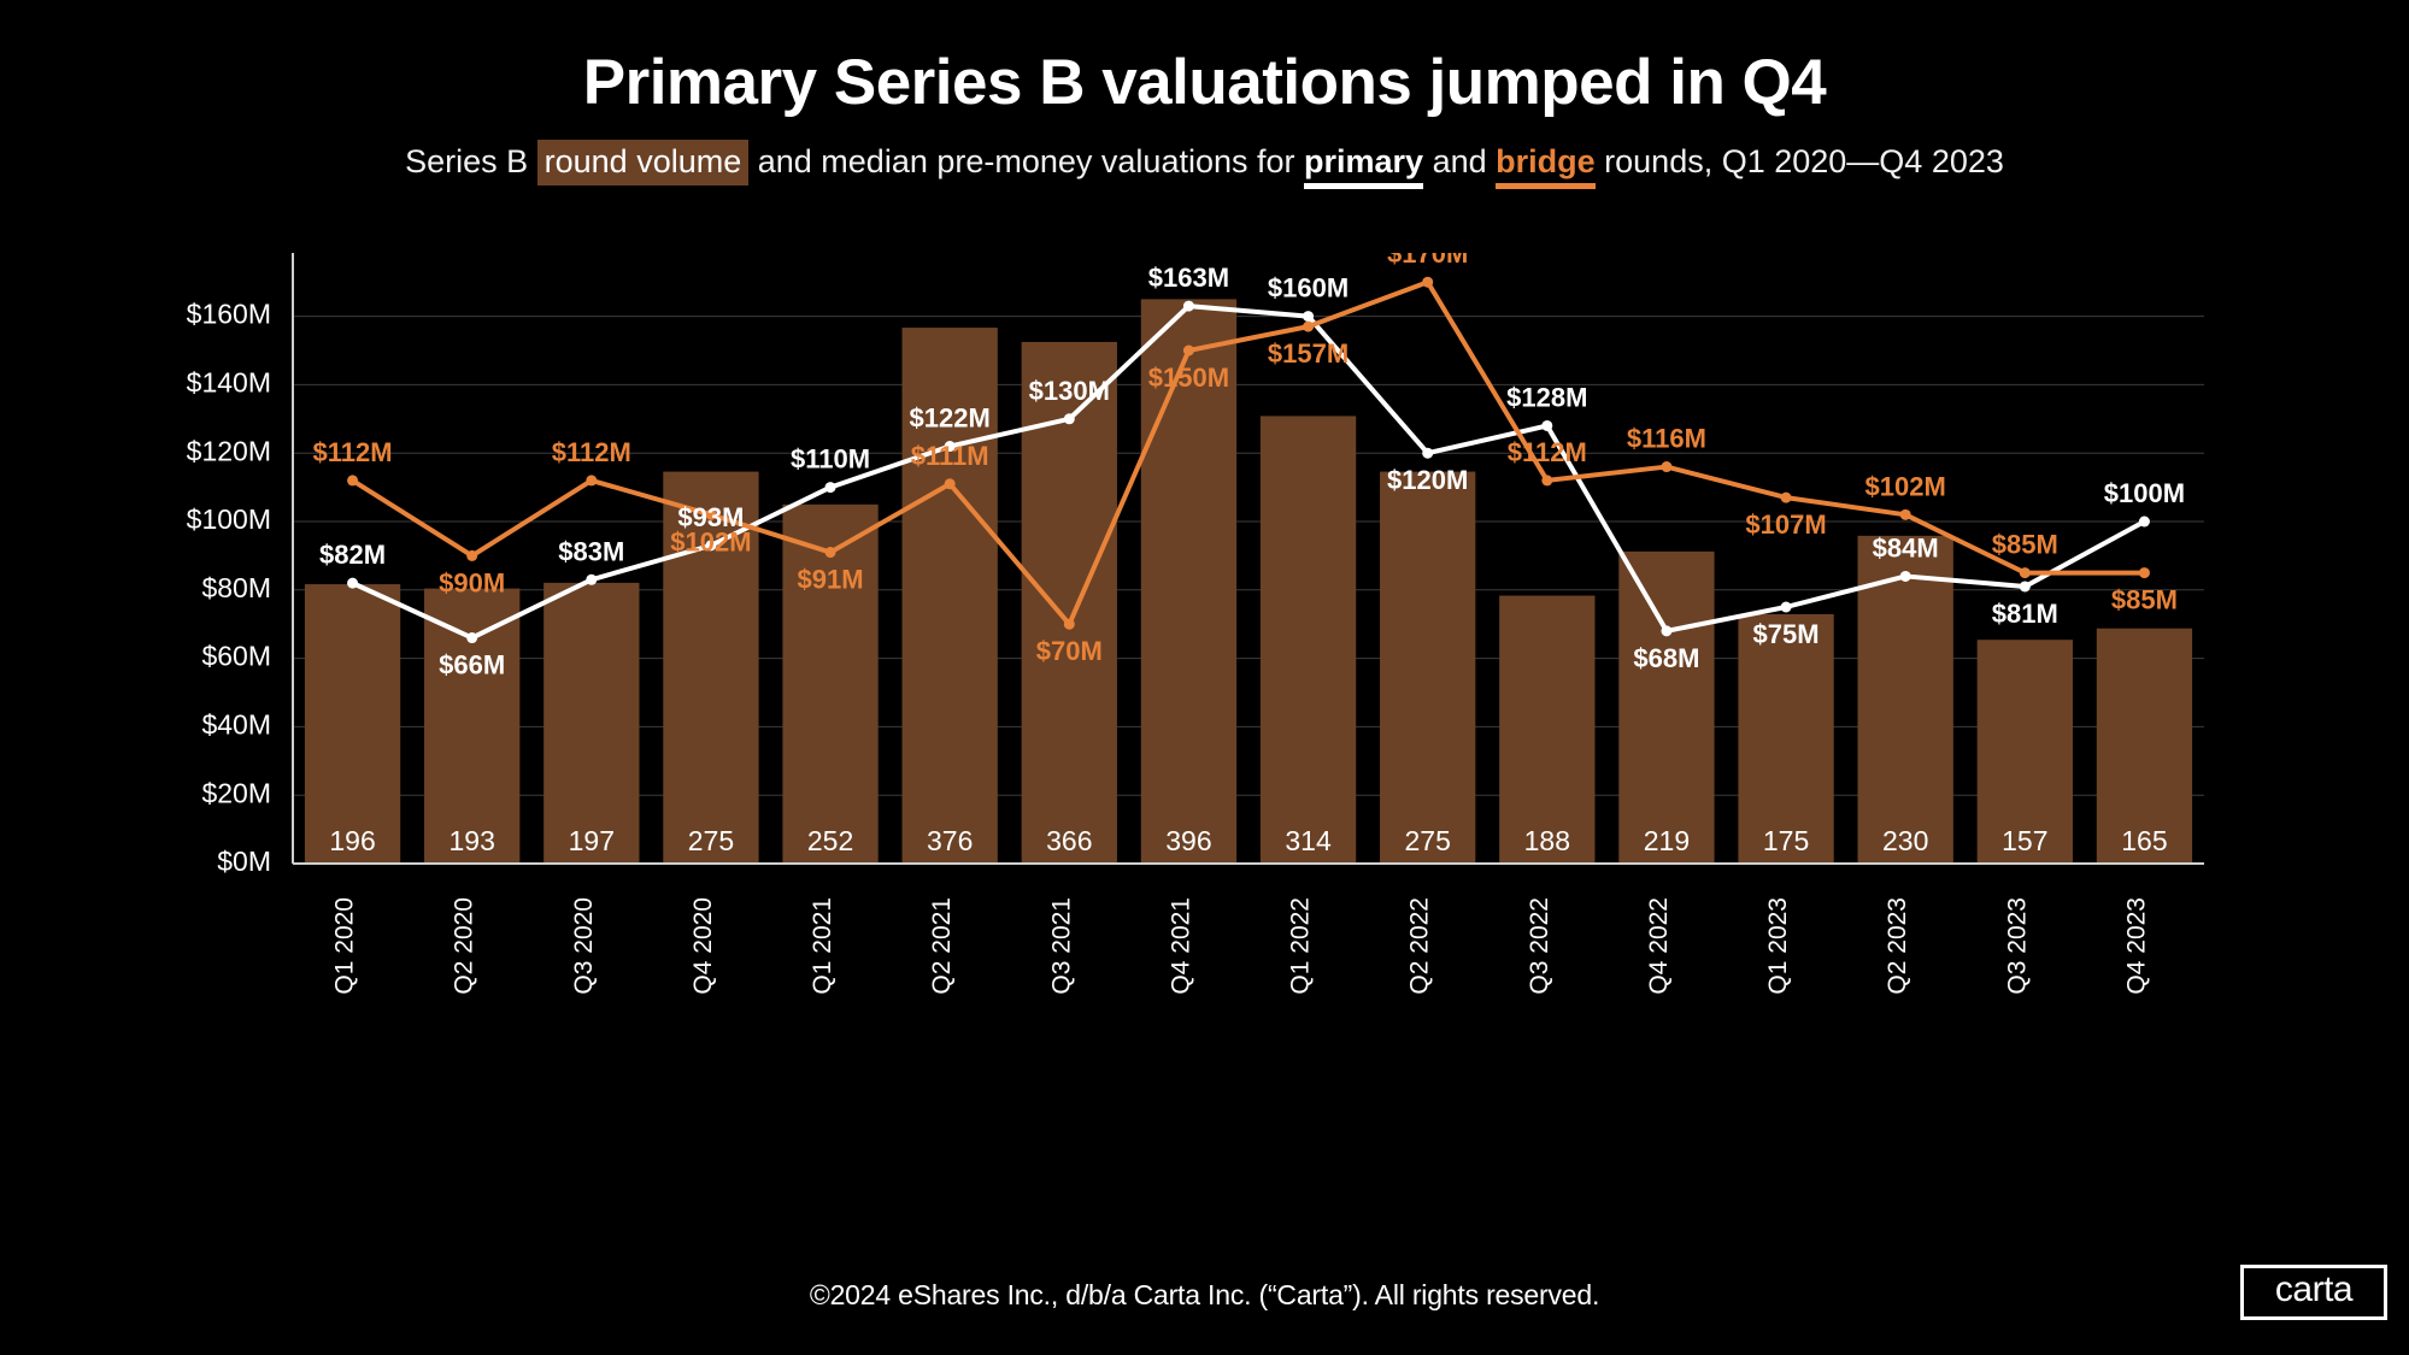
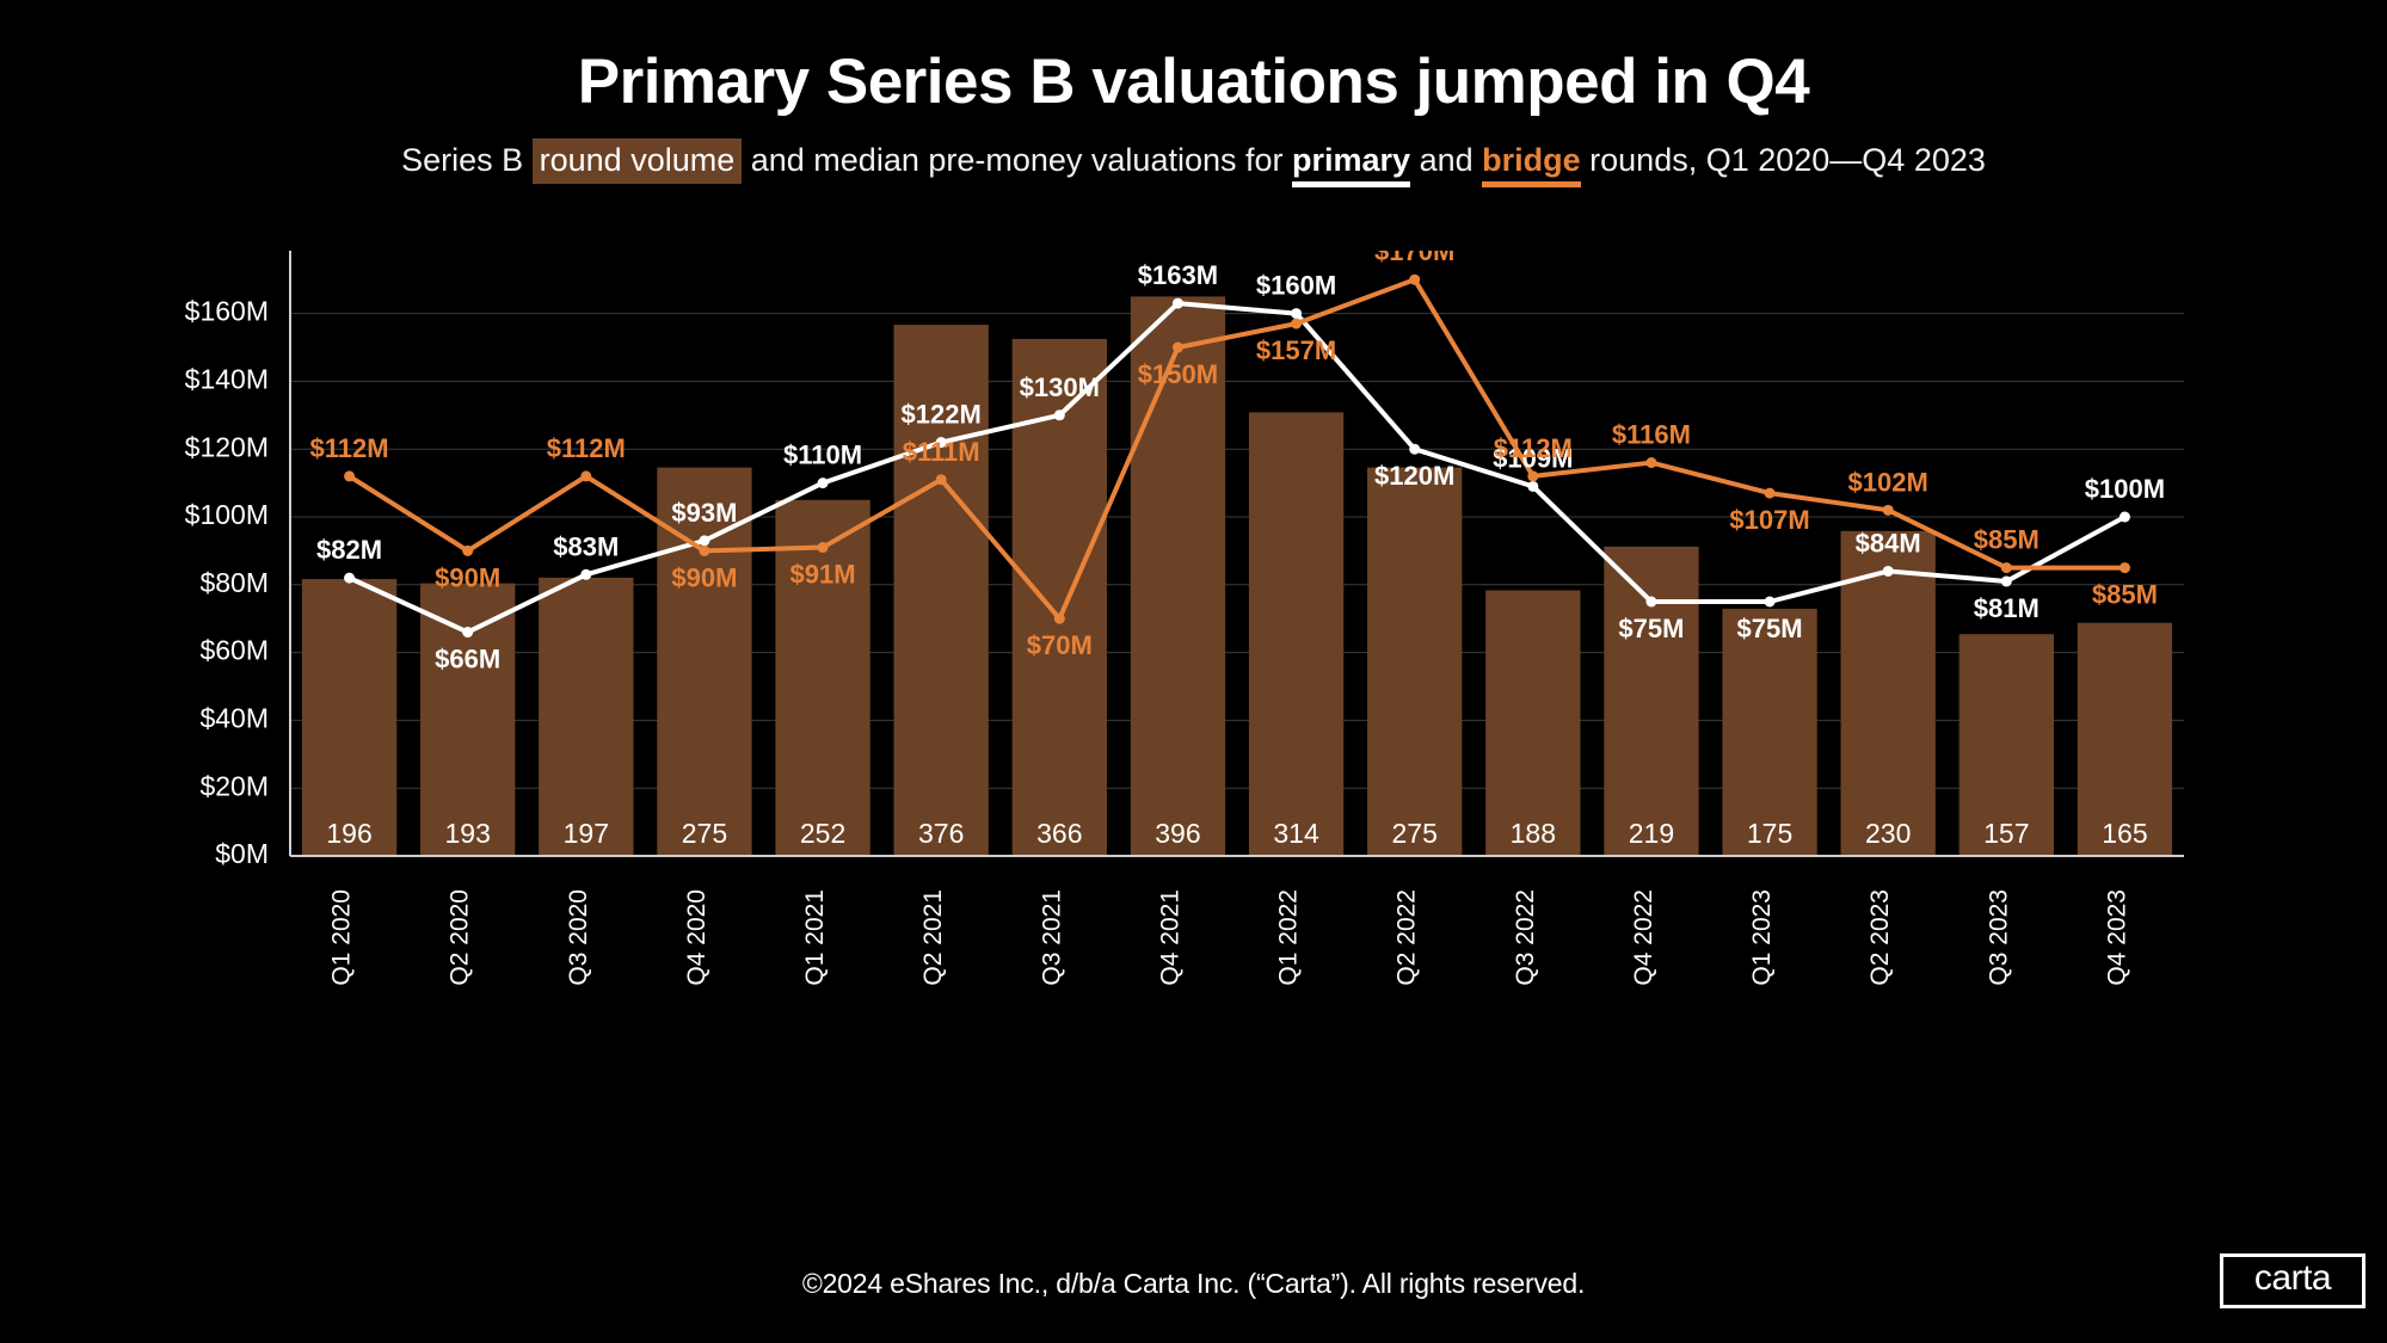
bridge/Q4 2020: $102M -> $90M
primary/Q3 2022: $128M -> $109M
primary/Q4 2022: $68M -> $75M
